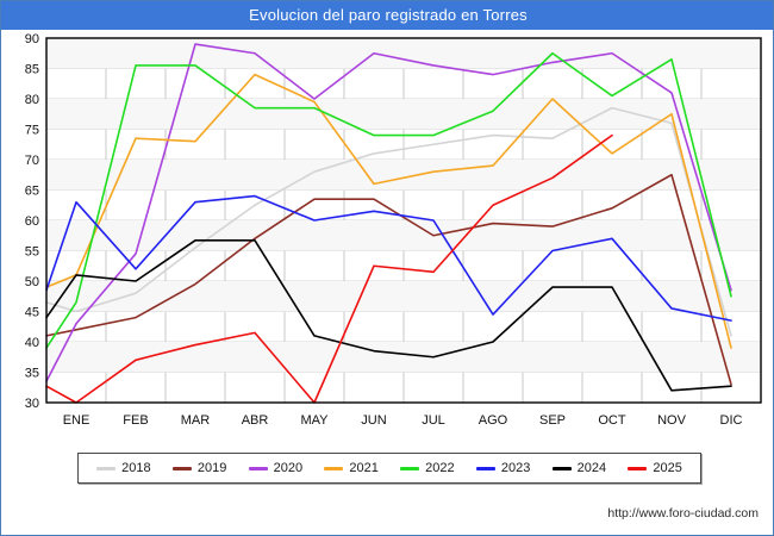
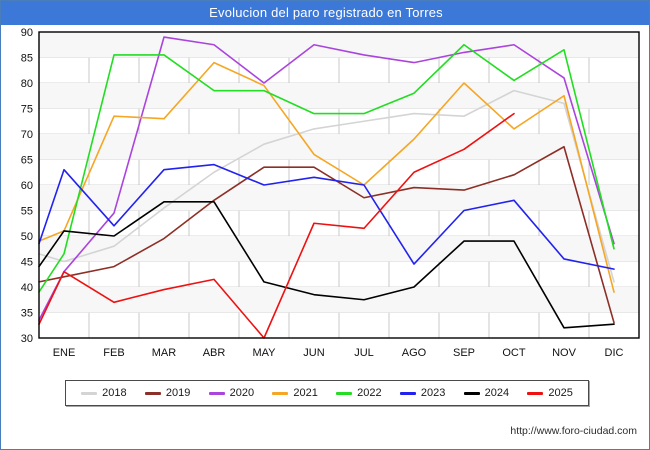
2025/ENE: 30 -> 43
2021/JUL: 68 -> 60
